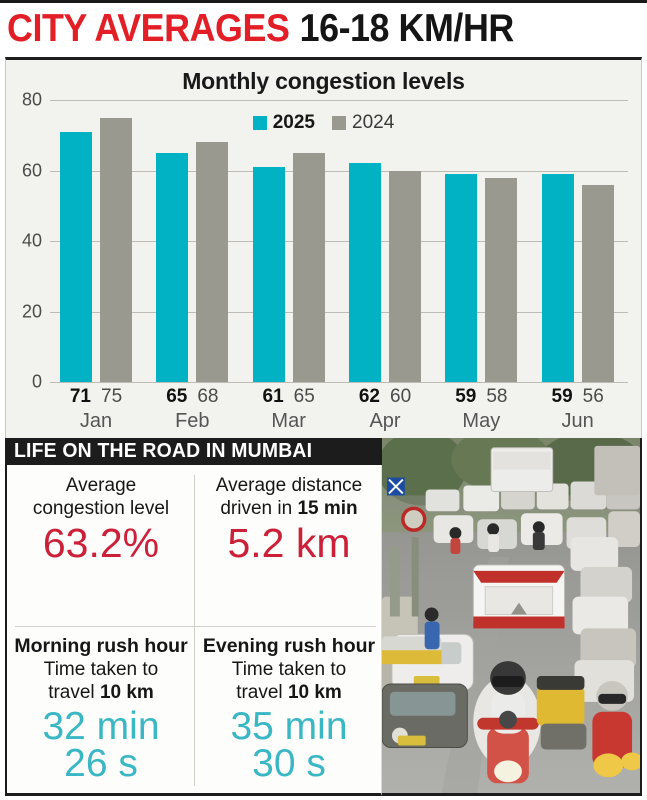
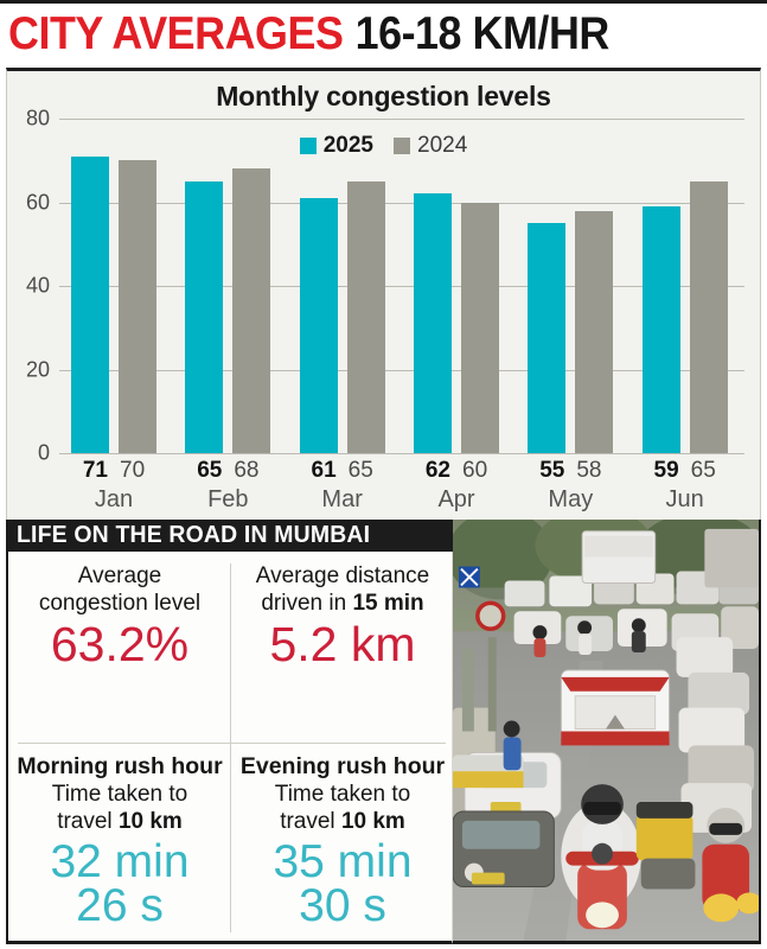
2024/Jan: 75 -> 70
2025/May: 59 -> 55
2024/Jun: 56 -> 65
